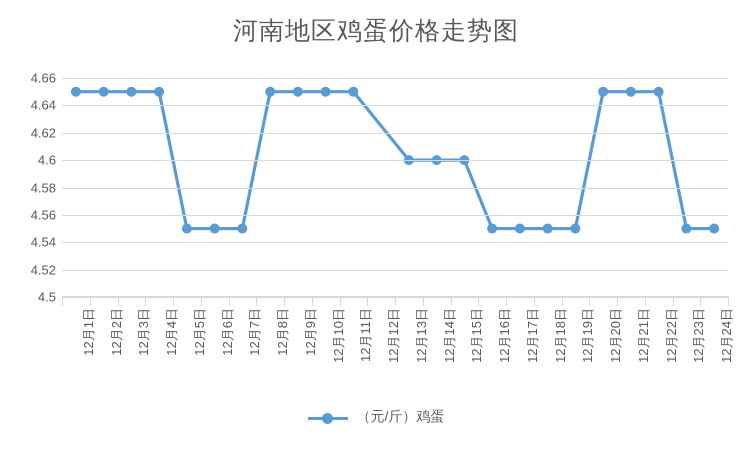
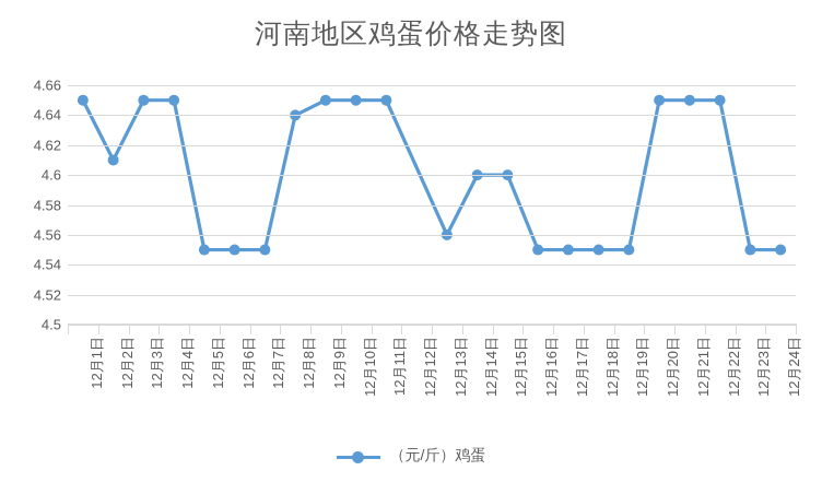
12月2日: 4.65 -> 4.61
12月8日: 4.65 -> 4.64
12月13日: 4.60 -> 4.56
